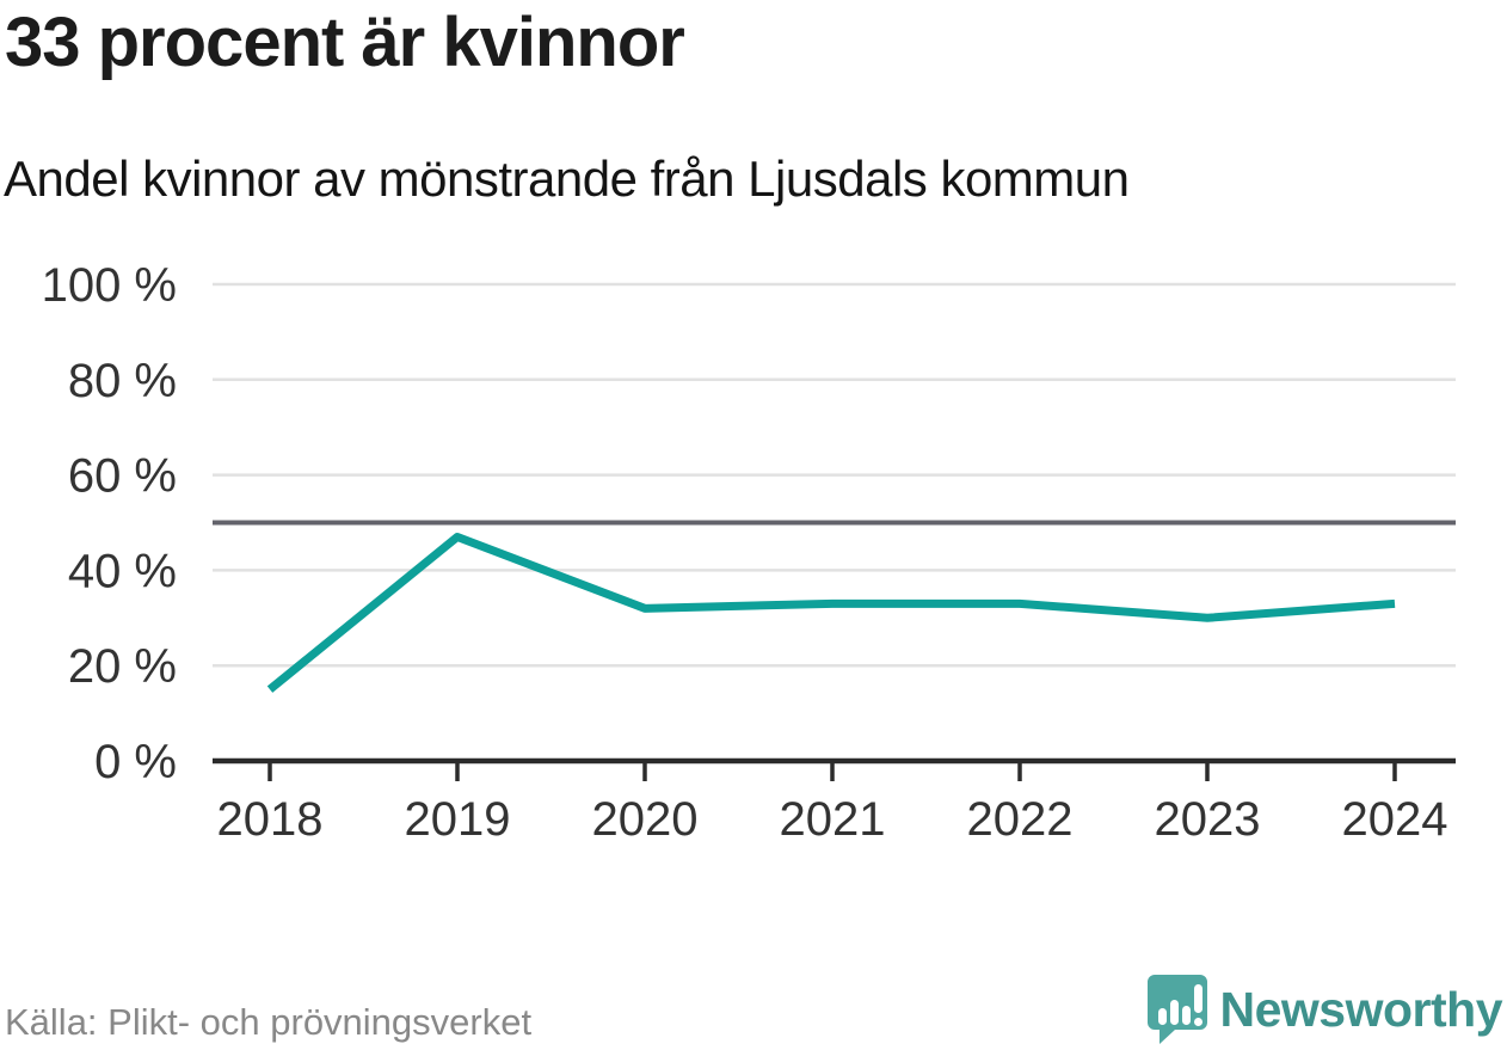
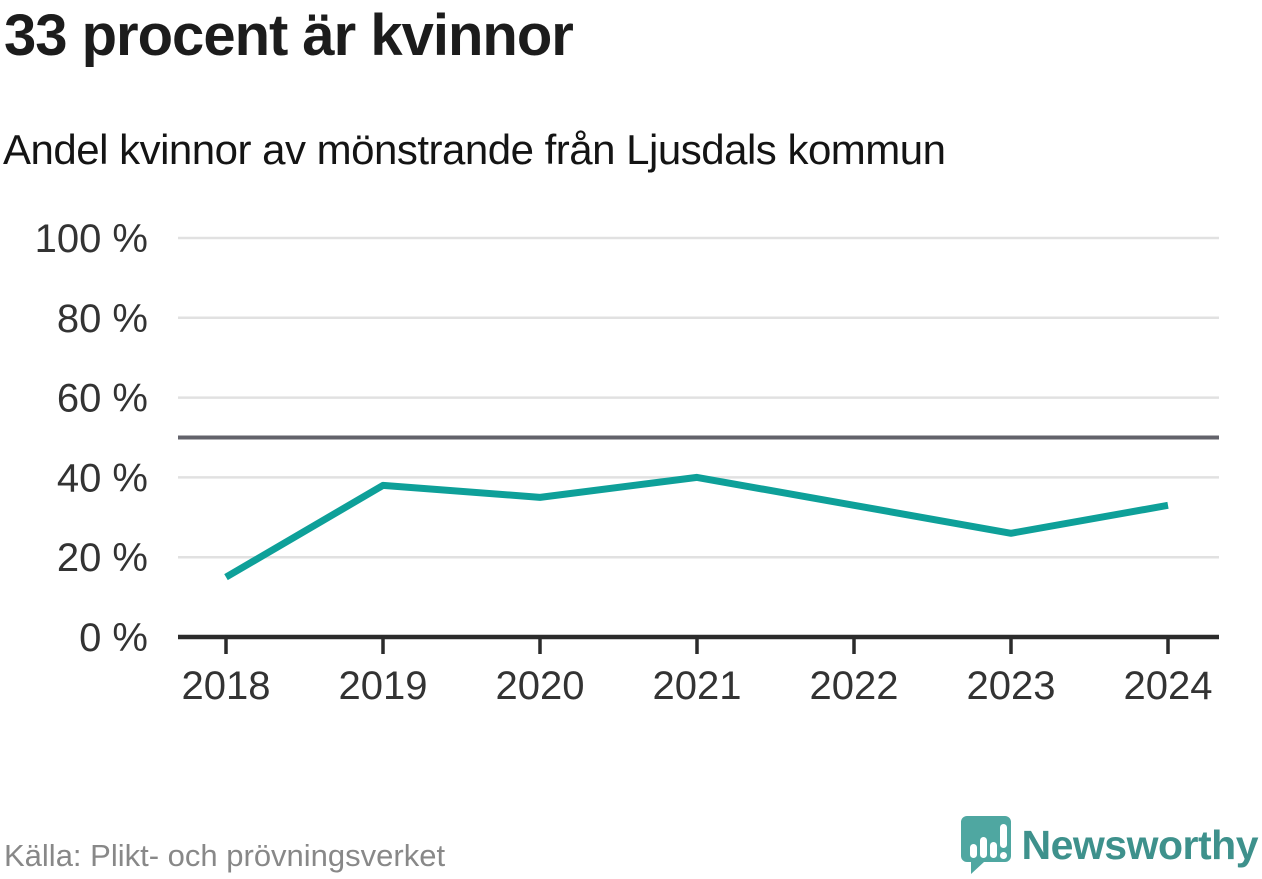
2019: 47% -> 38%
2020: 32% -> 35%
2021: 33% -> 40%
2023: 30% -> 26%
